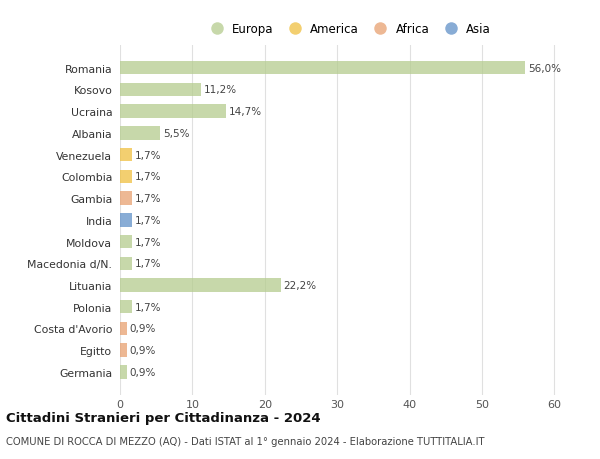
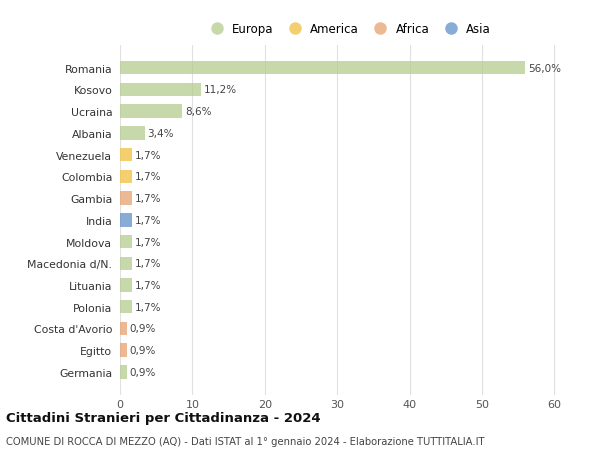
Ucraina: 14,7% -> 8,6%
Albania: 5,5% -> 3,4%
Lituania: 22,2% -> 1,7%
